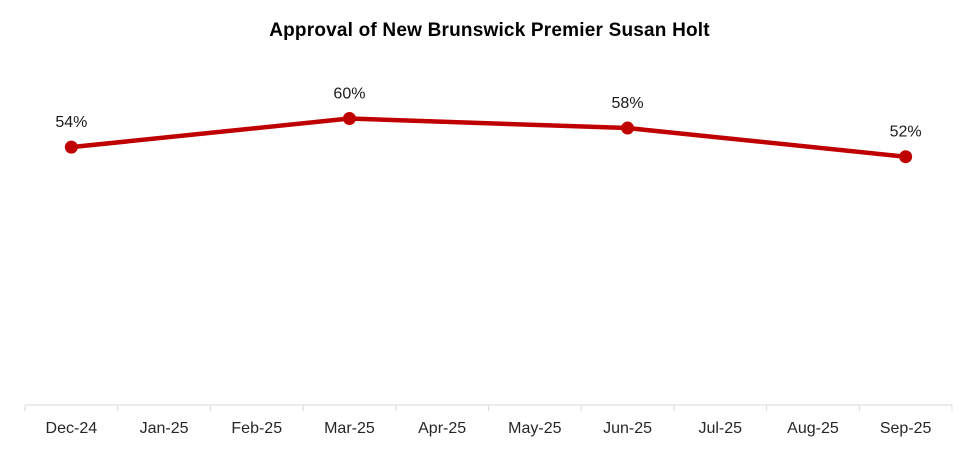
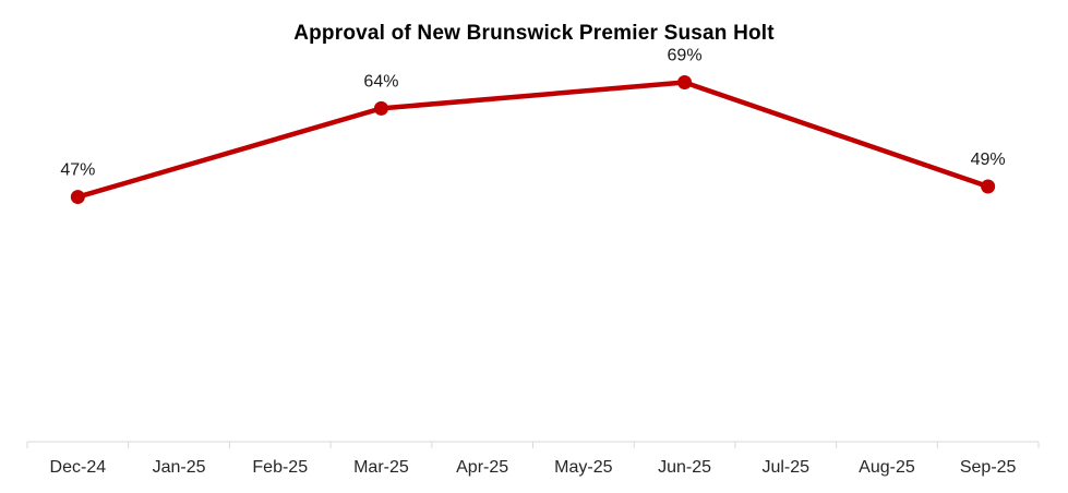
Dec-24: 54% -> 47%
Mar-25: 60% -> 64%
Jun-25: 58% -> 69%
Sep-25: 52% -> 49%
